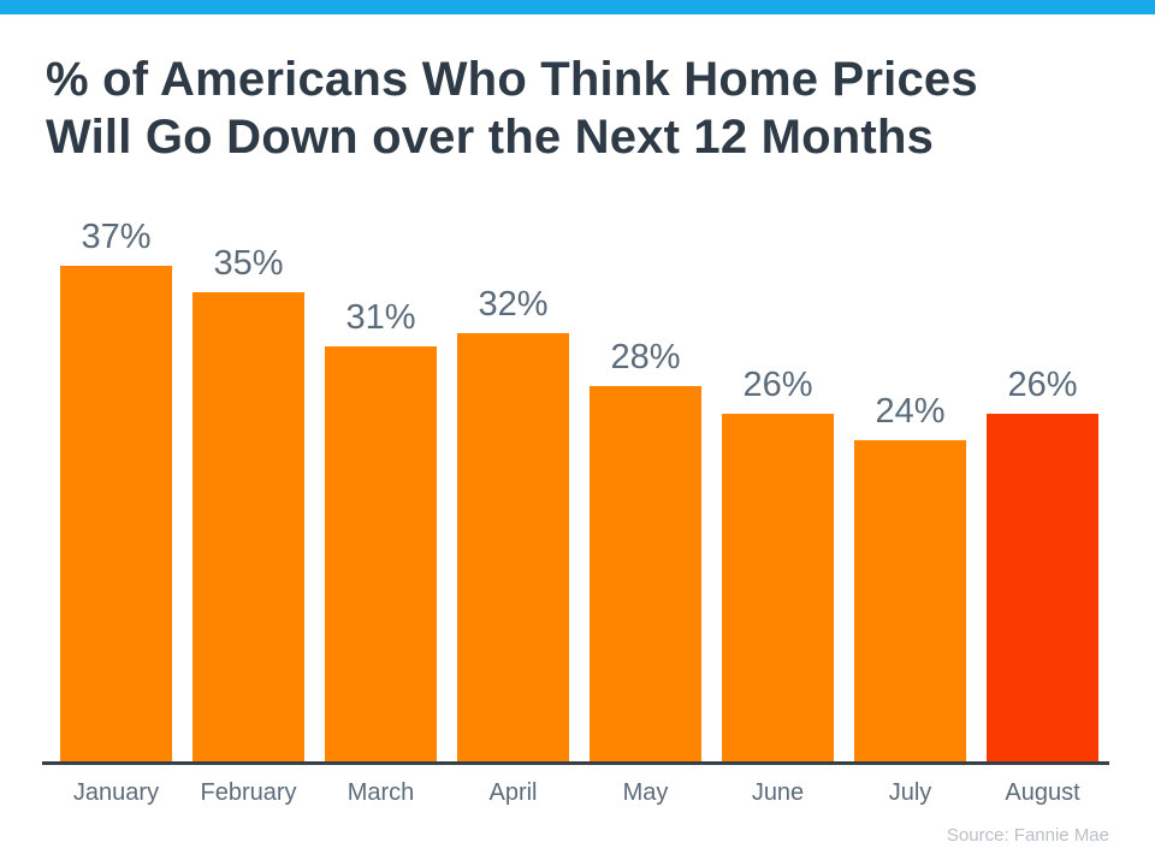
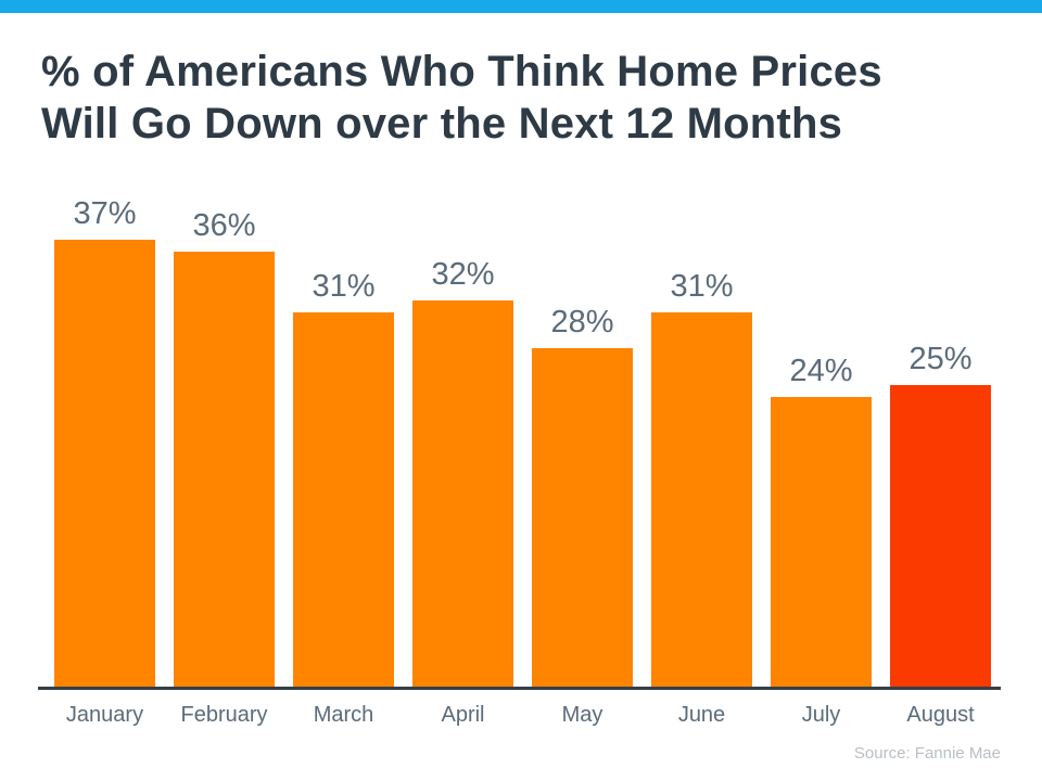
February: 35% -> 36%
June: 26% -> 31%
August: 26% -> 25%
